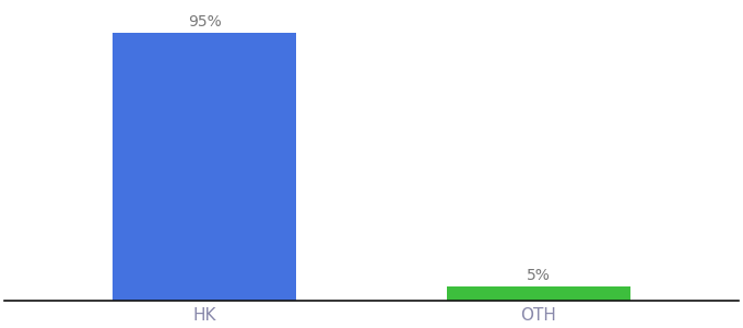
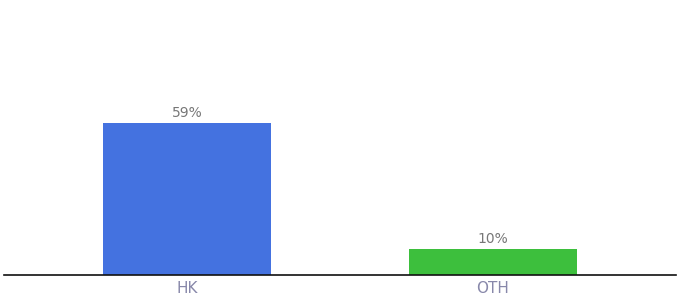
HK: 95% -> 59%
OTH: 5% -> 10%
